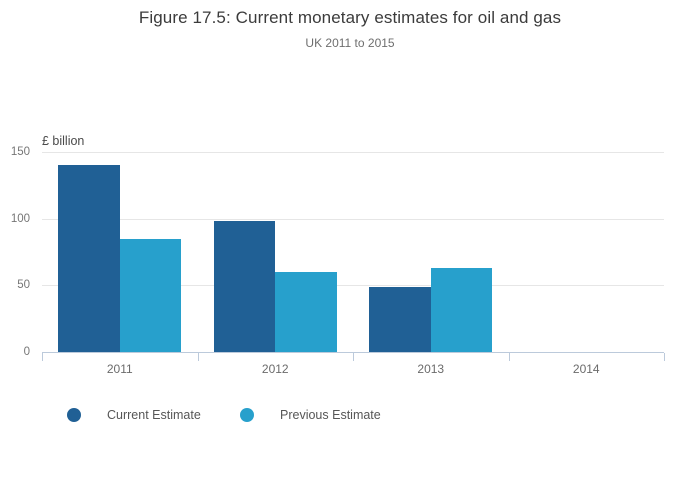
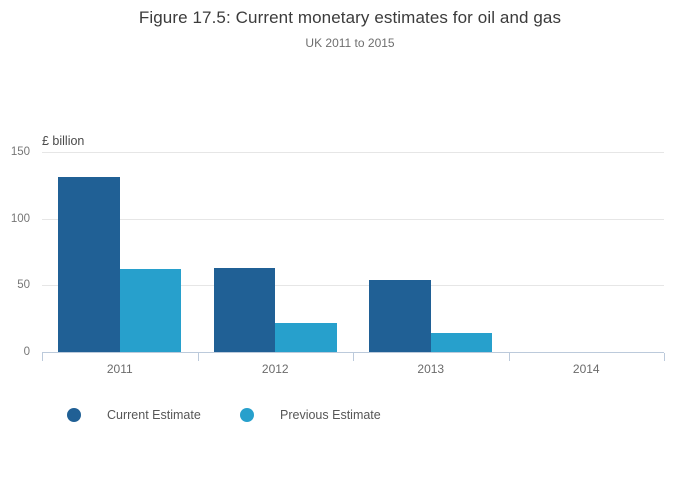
Current Estimate/2011: 140 -> 131
Previous Estimate/2011: 85 -> 62
Current Estimate/2012: 98 -> 63
Previous Estimate/2012: 60 -> 22
Current Estimate/2013: 49 -> 54
Previous Estimate/2013: 63 -> 14
